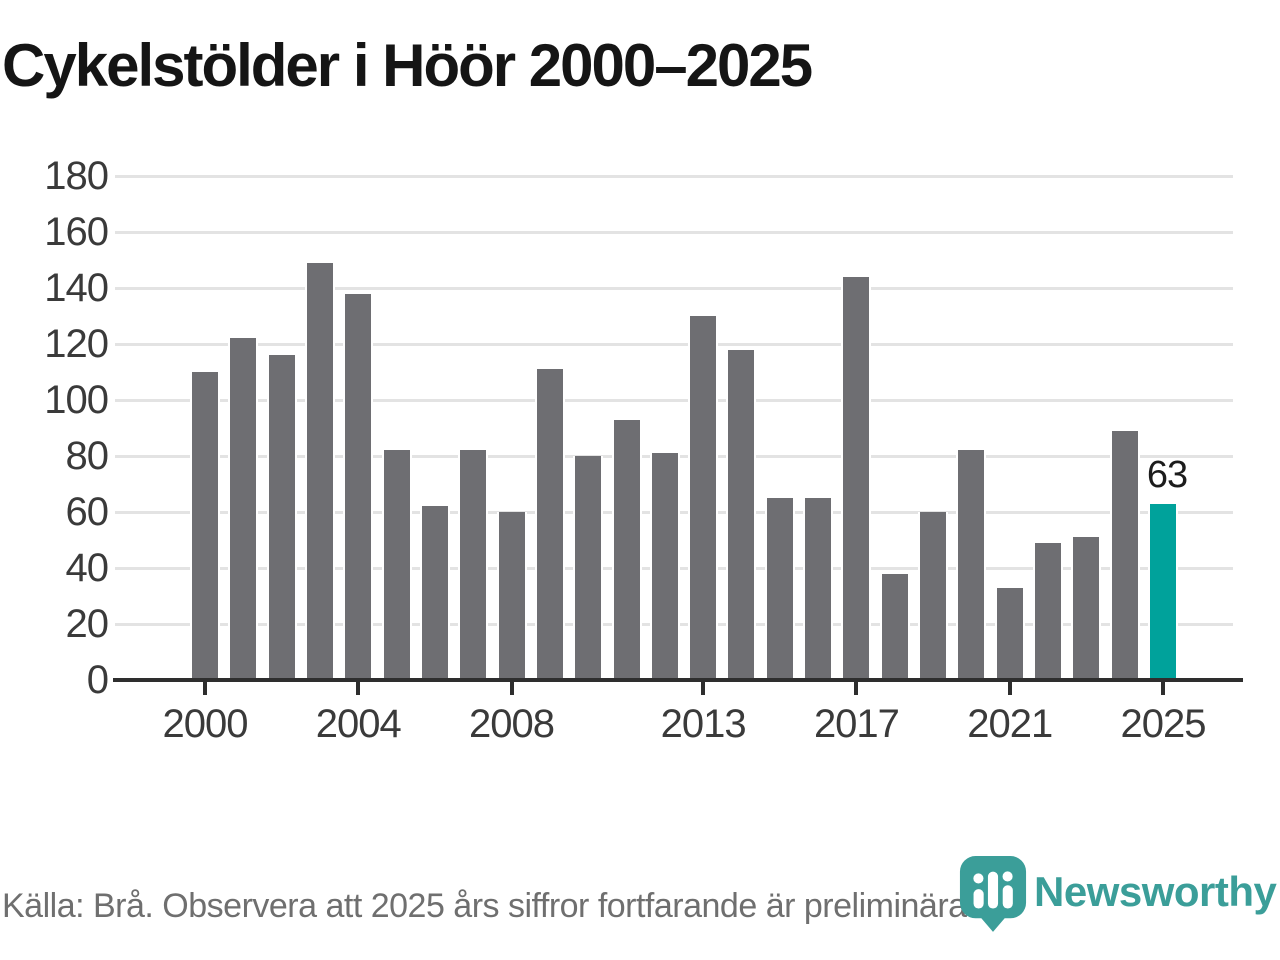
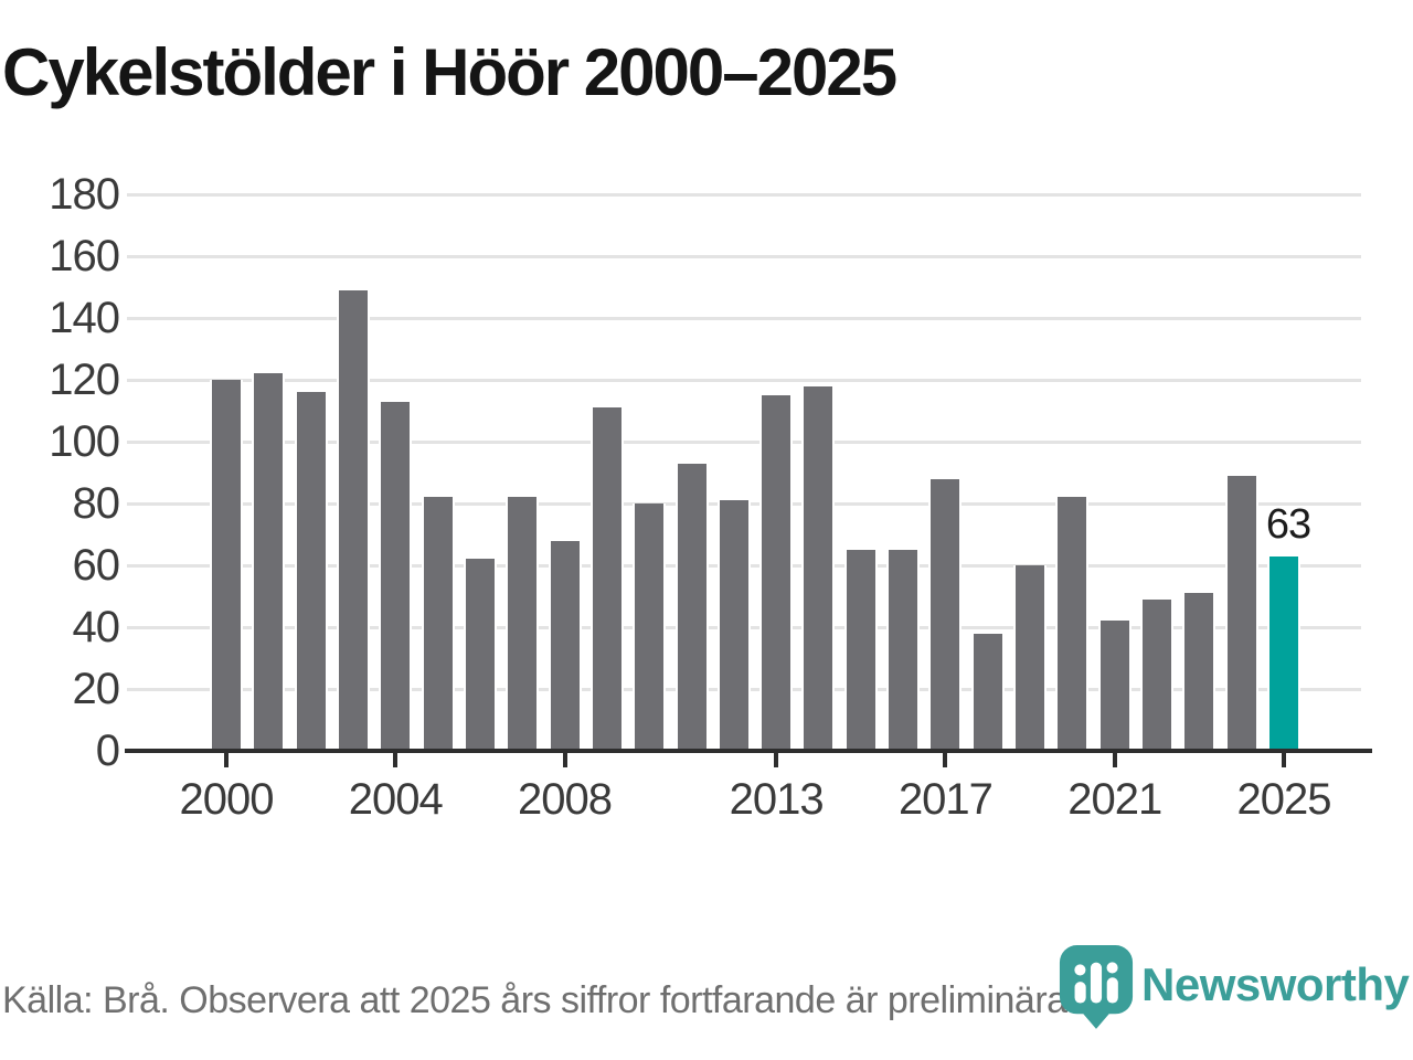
2000: 110 -> 120
2004: 138 -> 113
2008: 60 -> 68
2013: 130 -> 115
2017: 144 -> 88
2021: 33 -> 42
